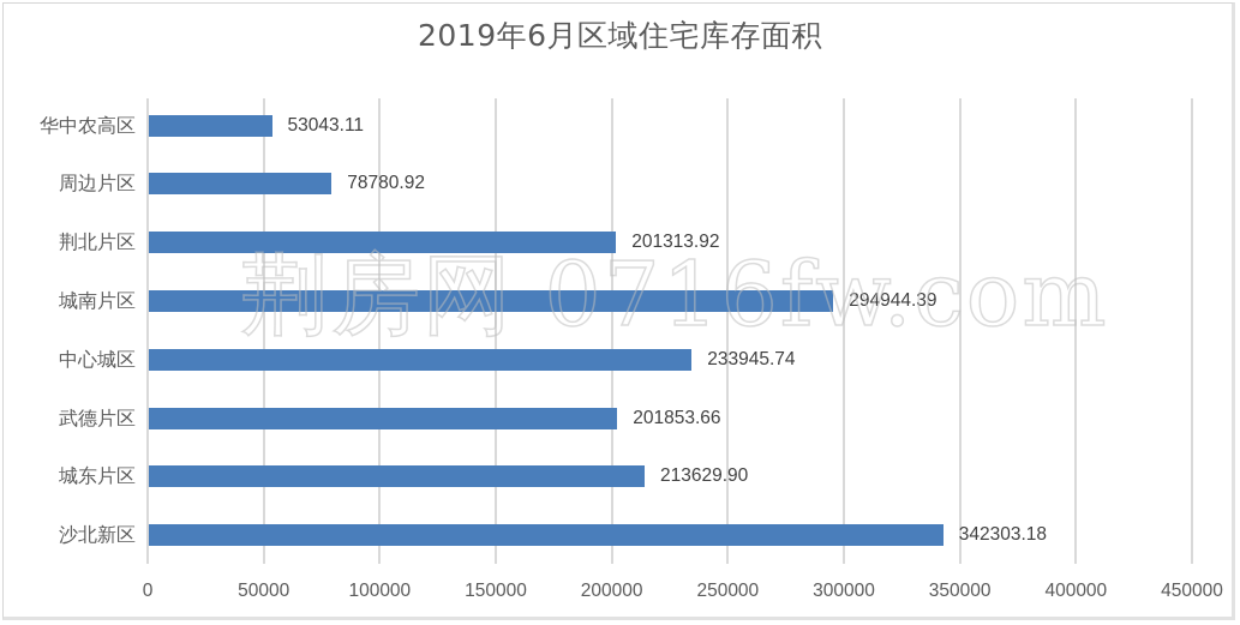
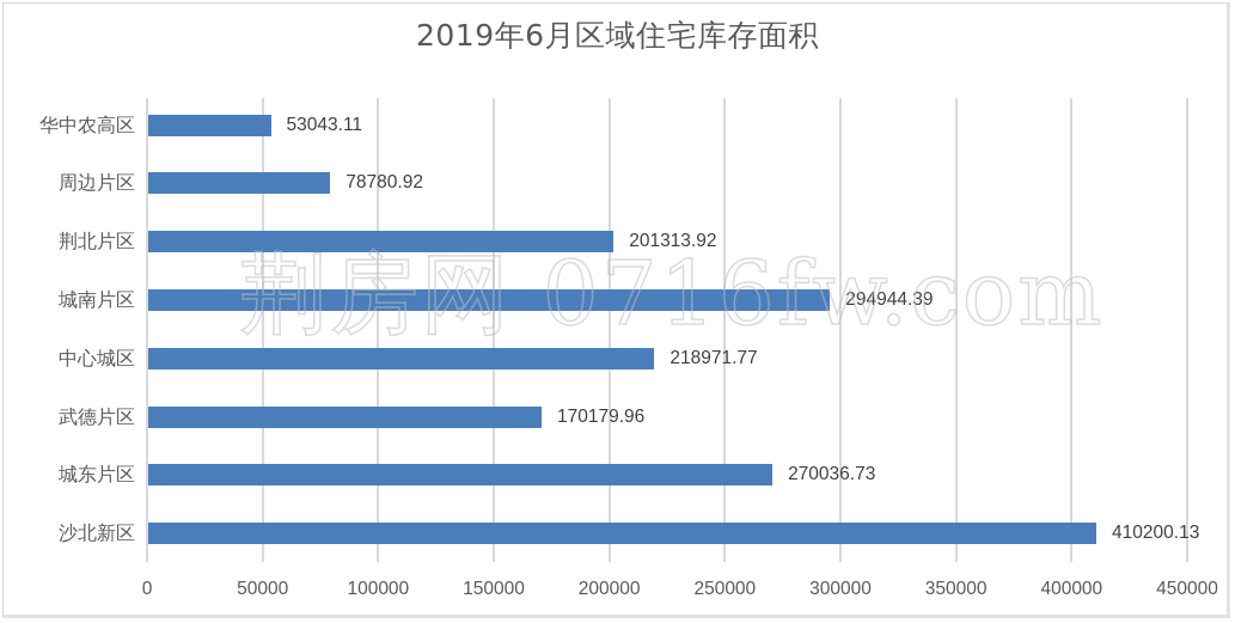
中心城区: 233945.74 -> 218971.77
武德片区: 201853.66 -> 170179.96
城东片区: 213629.90 -> 270036.73
沙北新区: 342303.18 -> 410200.13
